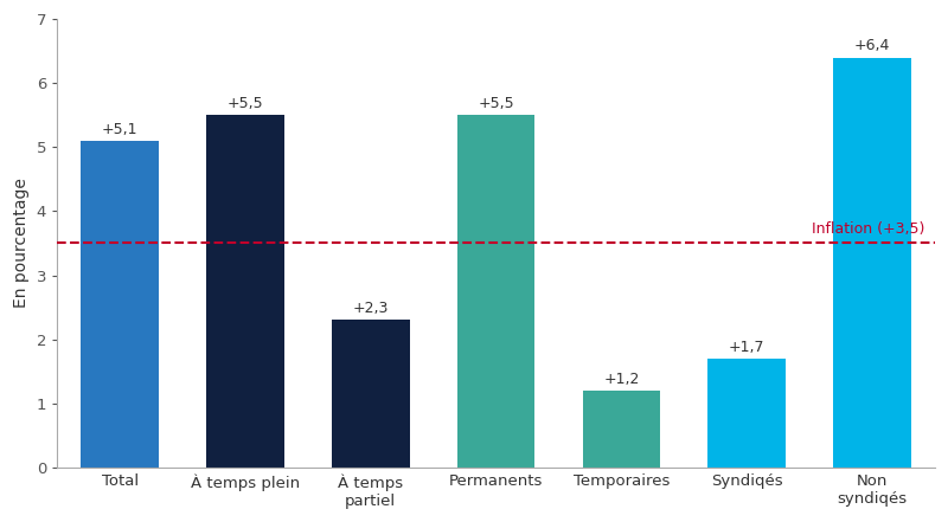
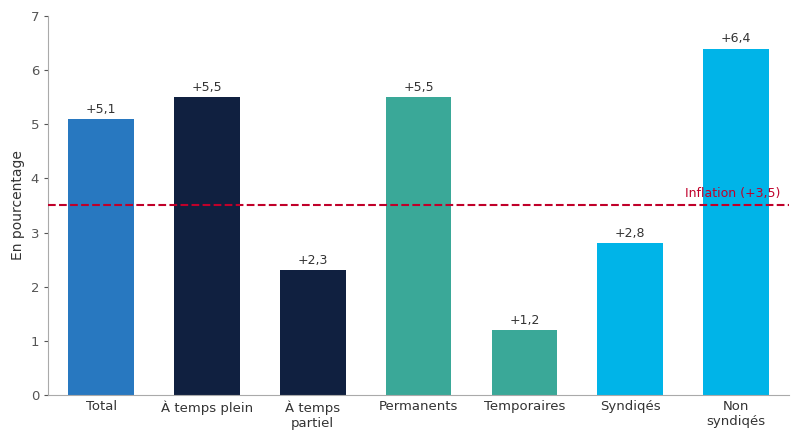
Syndiqés: +1,7 -> +2,8
